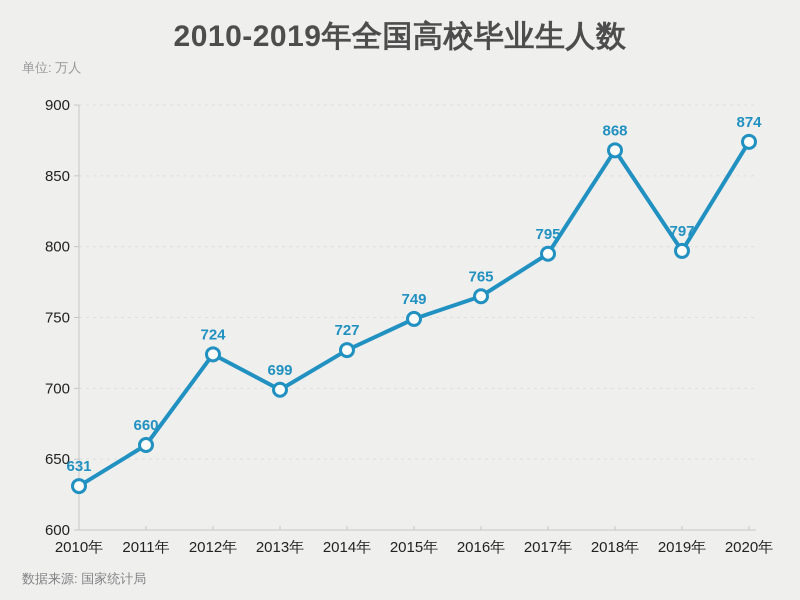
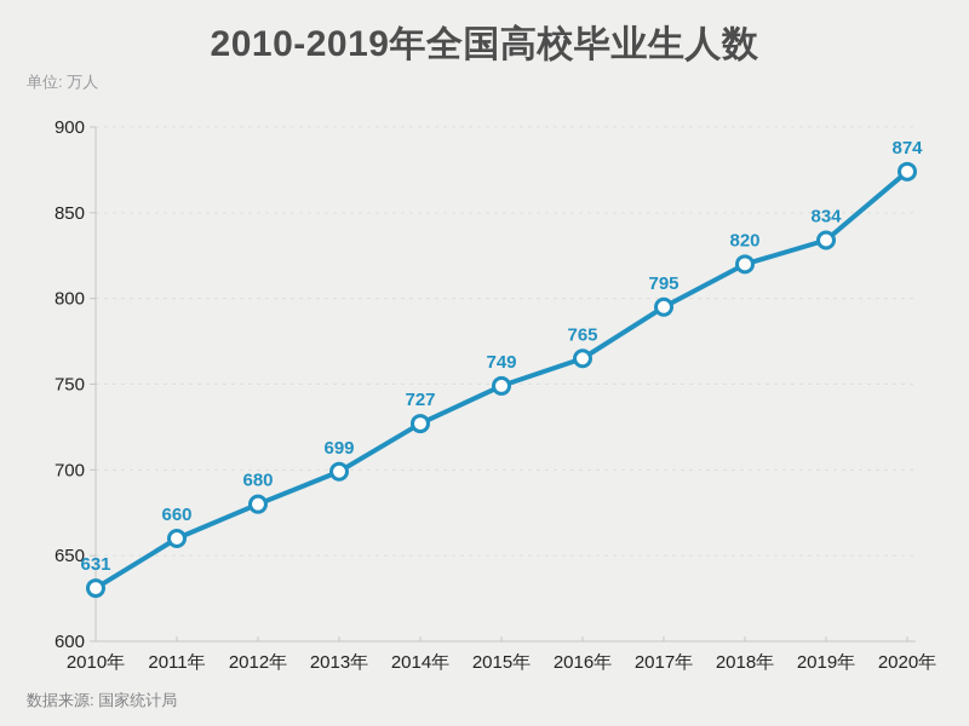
2012年: 724 -> 680
2018年: 868 -> 820
2019年: 797 -> 834
